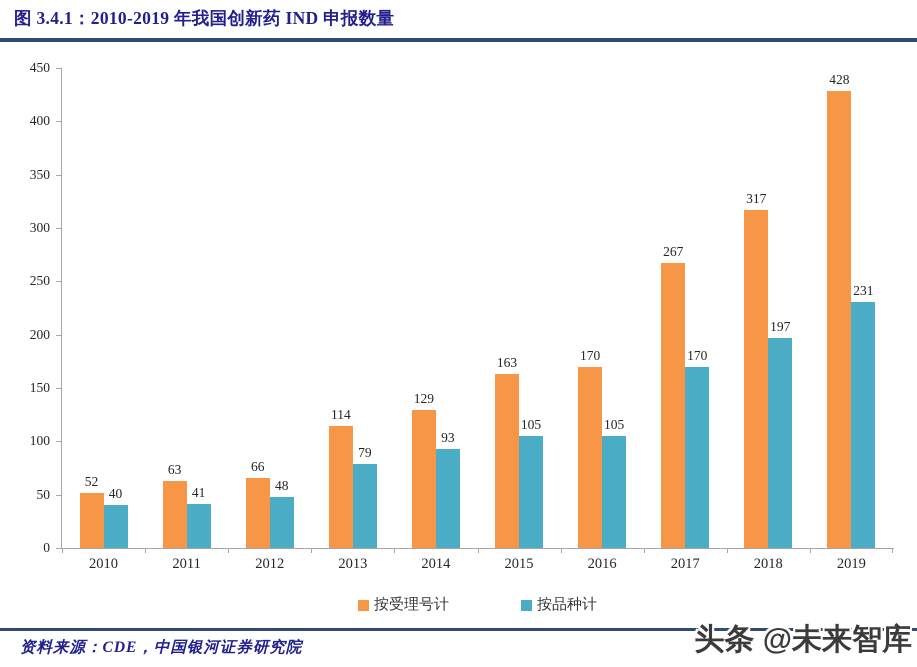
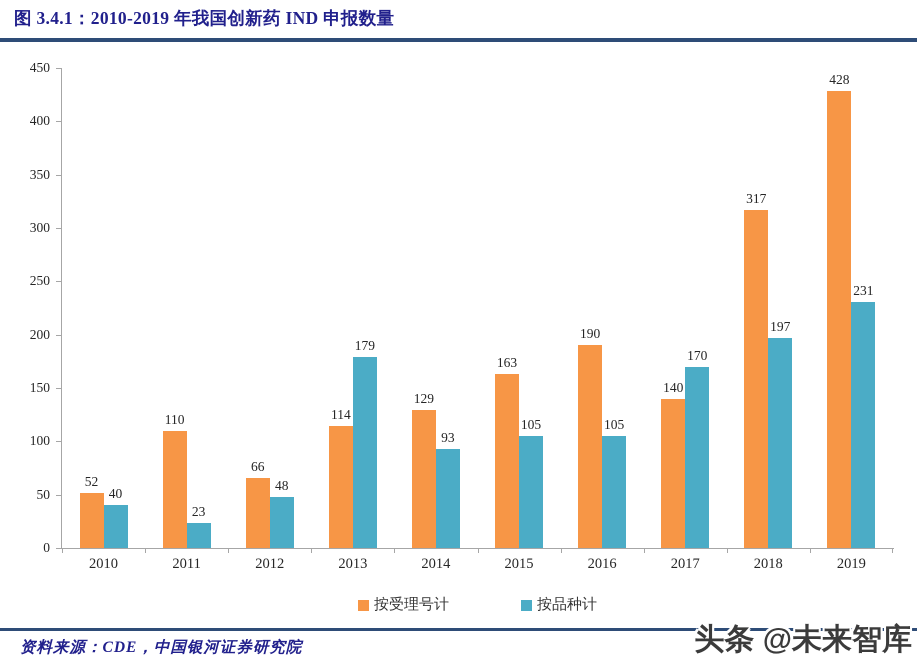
按受理号计/2011: 63 -> 110
按品种计/2011: 41 -> 23
按品种计/2013: 79 -> 179
按受理号计/2016: 170 -> 190
按受理号计/2017: 267 -> 140
